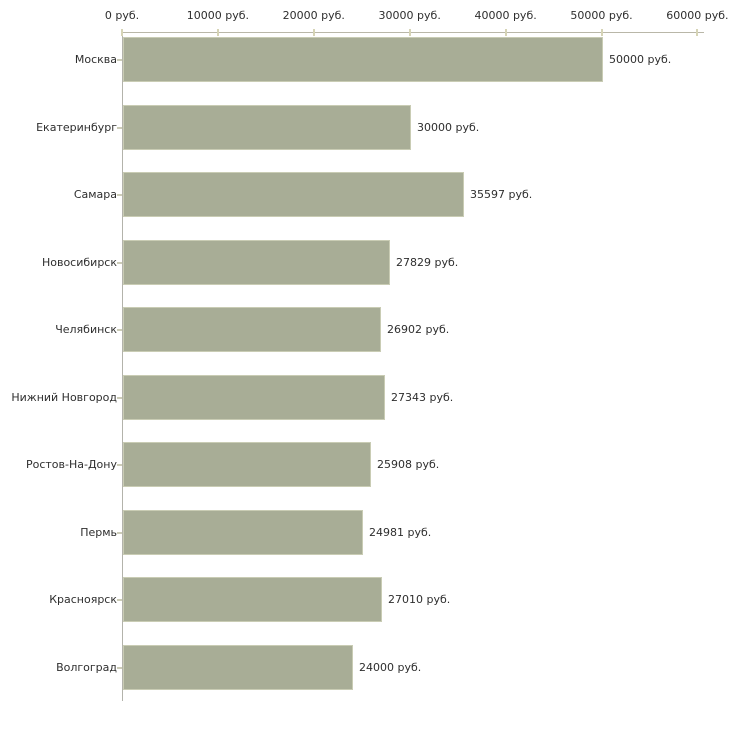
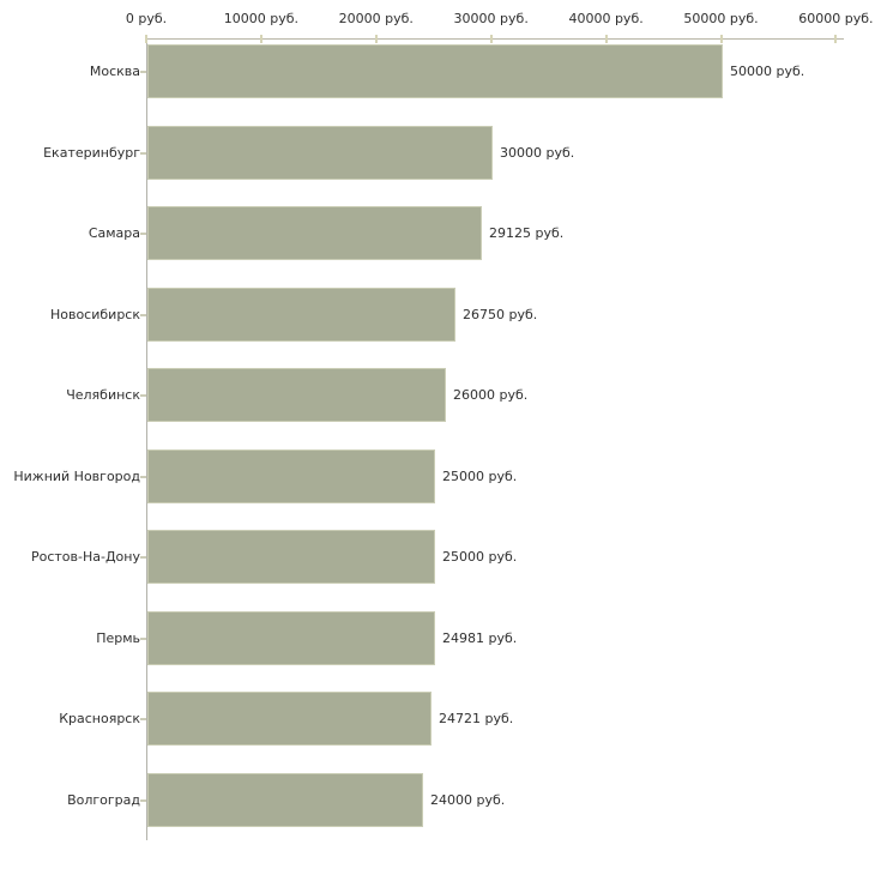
Самара: 35597 -> 29125
Новосибирск: 27829 -> 26750
Челябинск: 26902 -> 26000
Нижний Новгород: 27343 -> 25000
Ростов-На-Дону: 25908 -> 25000
Красноярск: 27010 -> 24721
